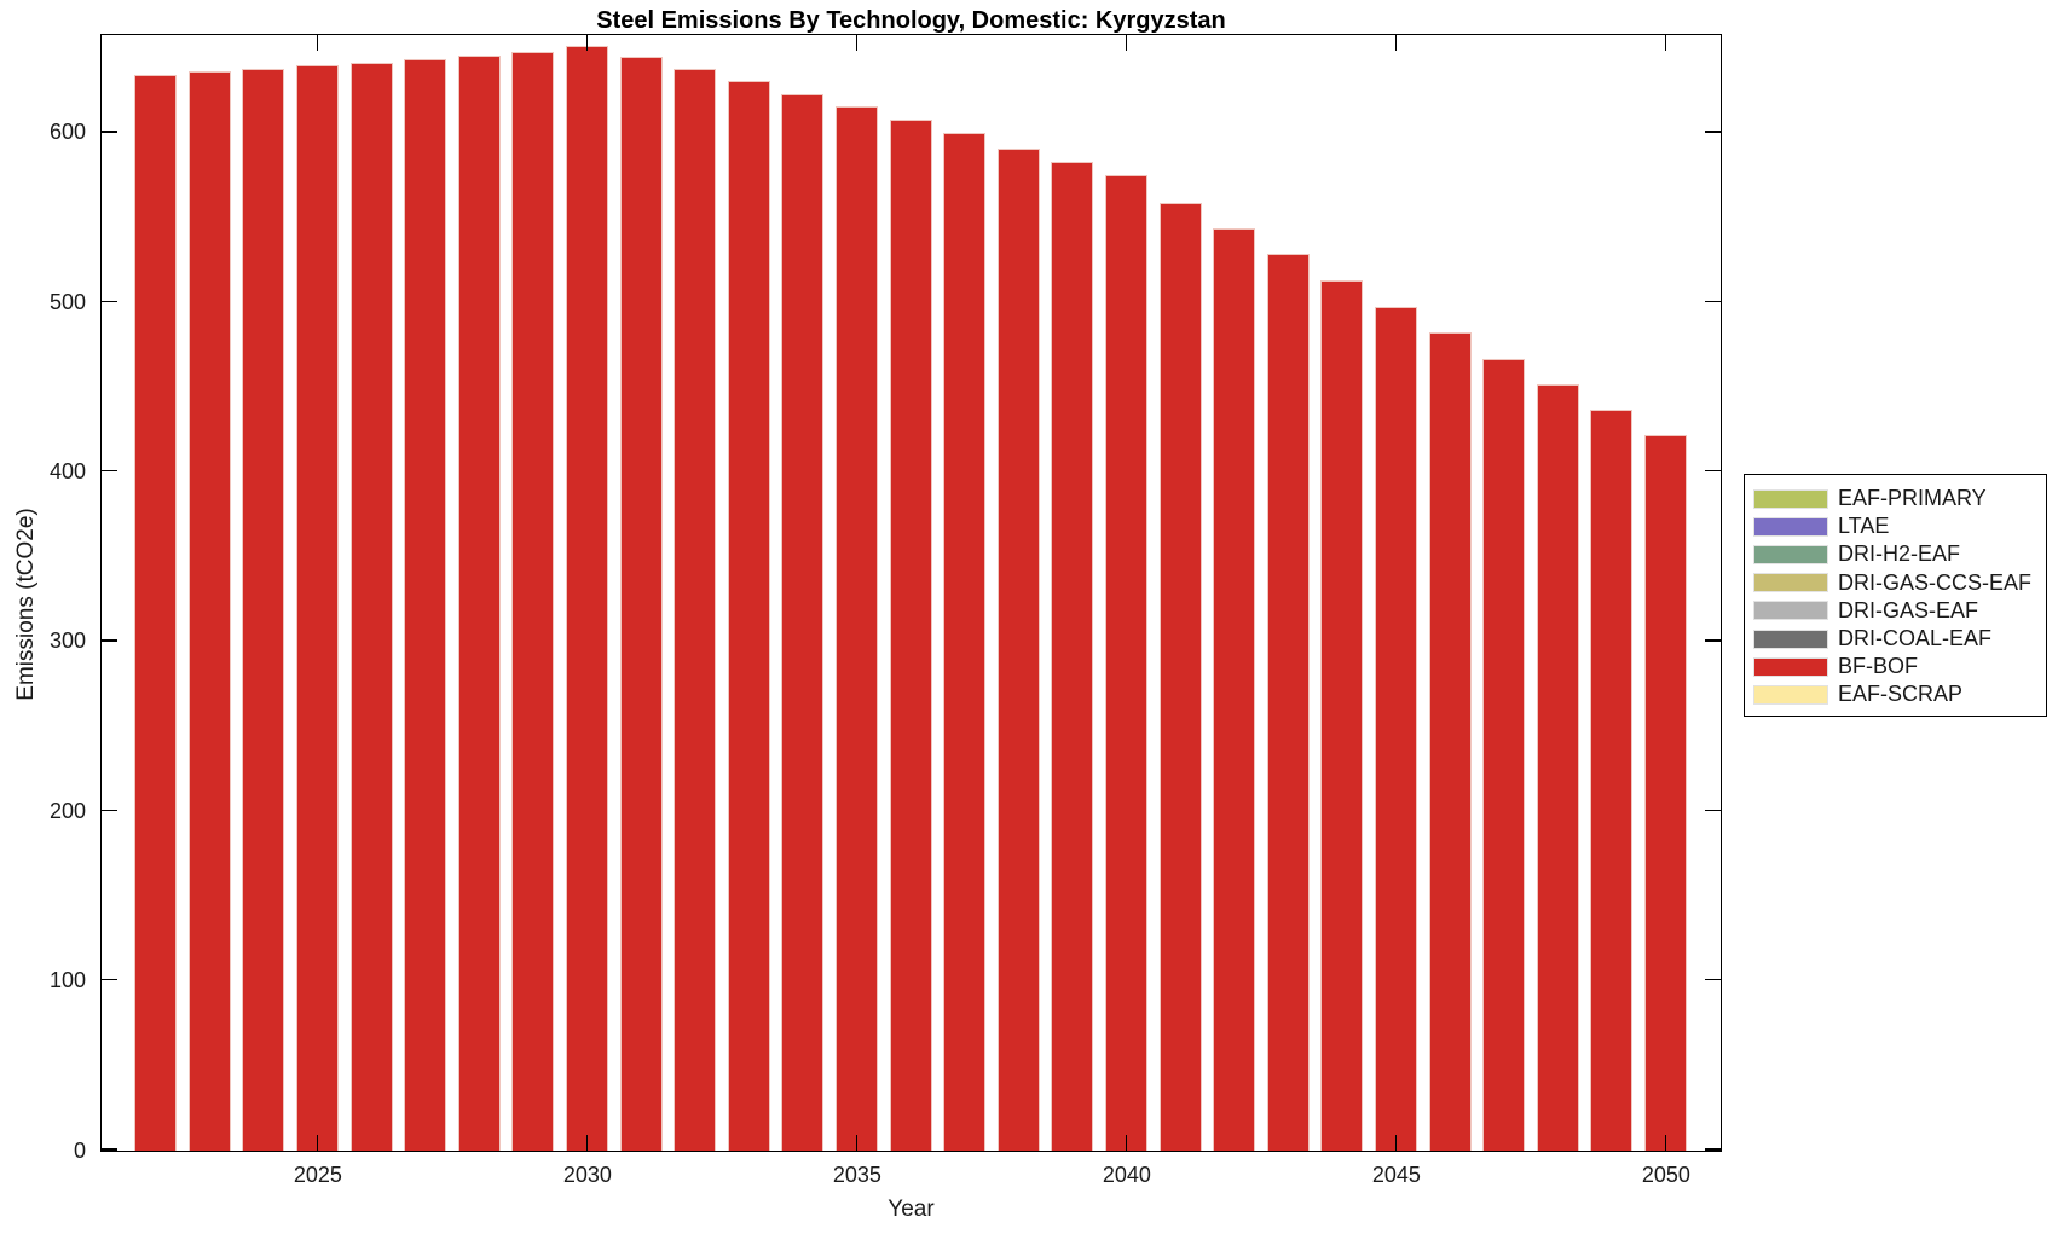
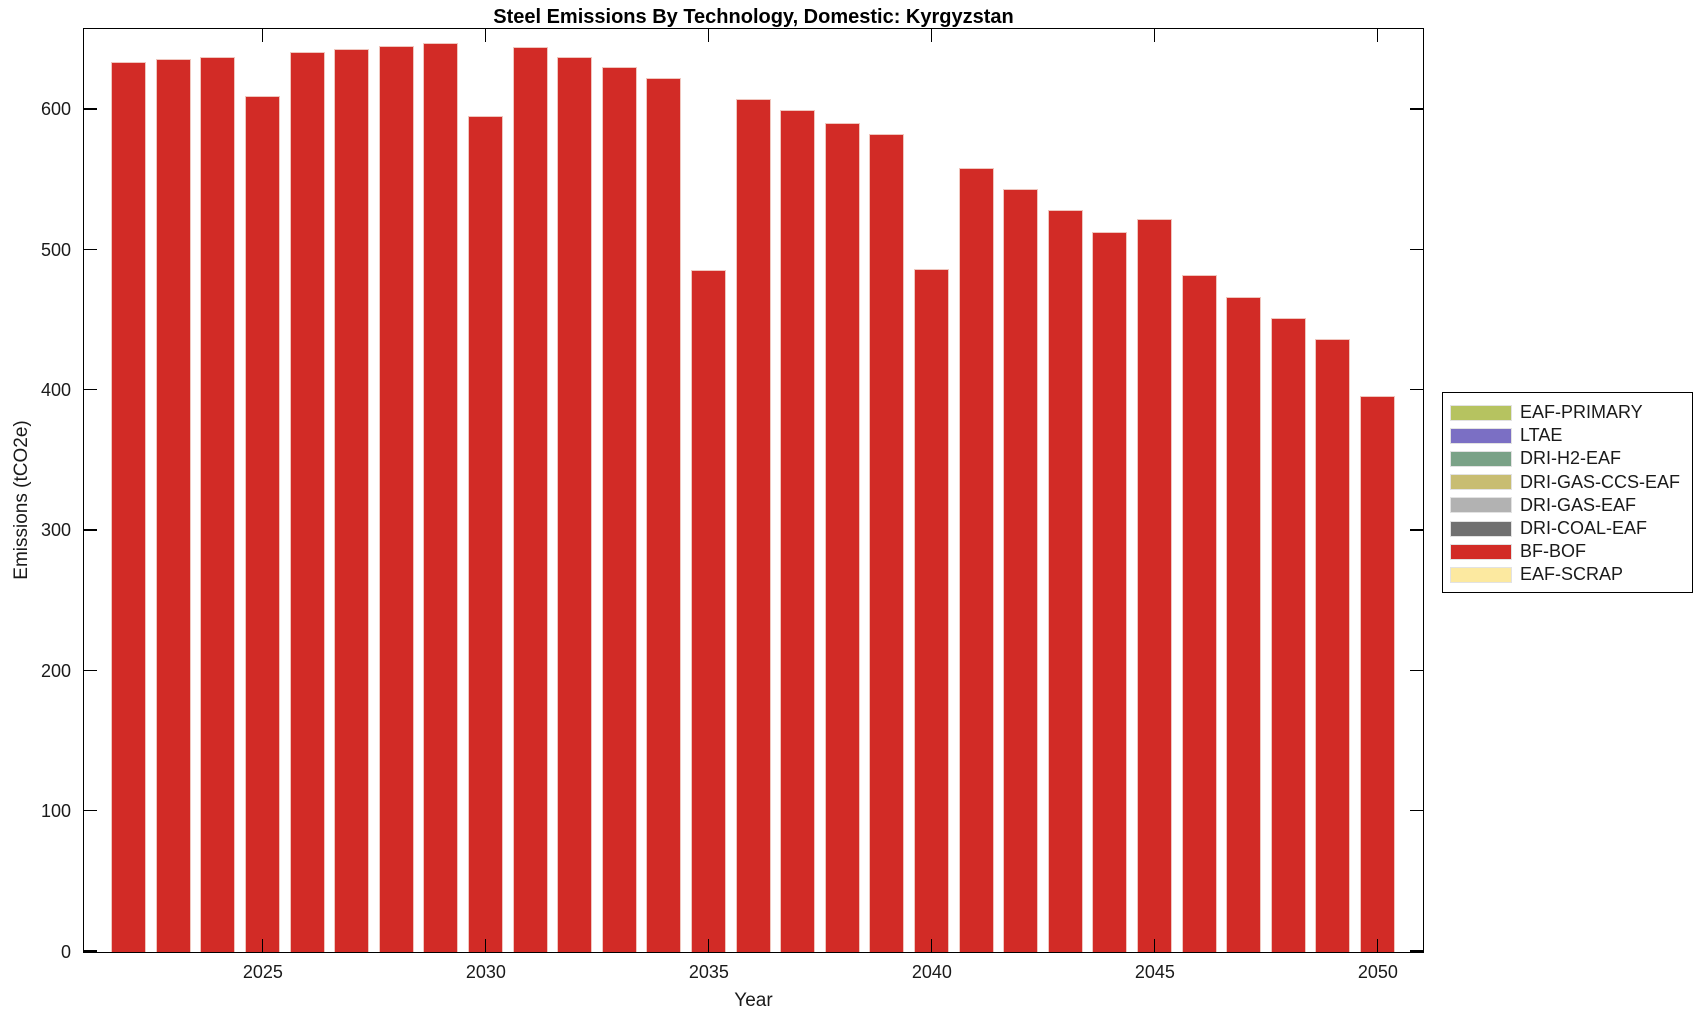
2025: 640 -> 610
2030: 651 -> 596
2035: 616 -> 486
2040: 575 -> 487
2045: 498 -> 522
2050: 422 -> 396
